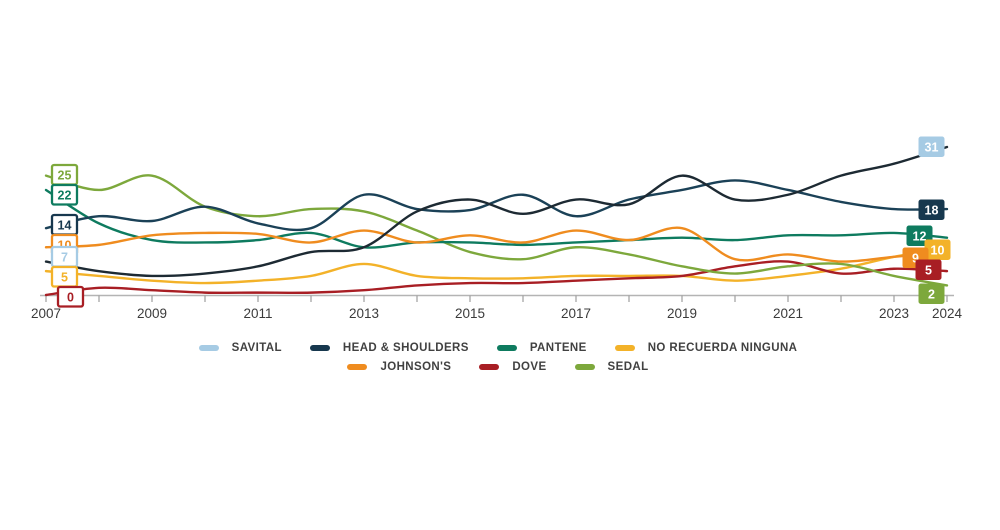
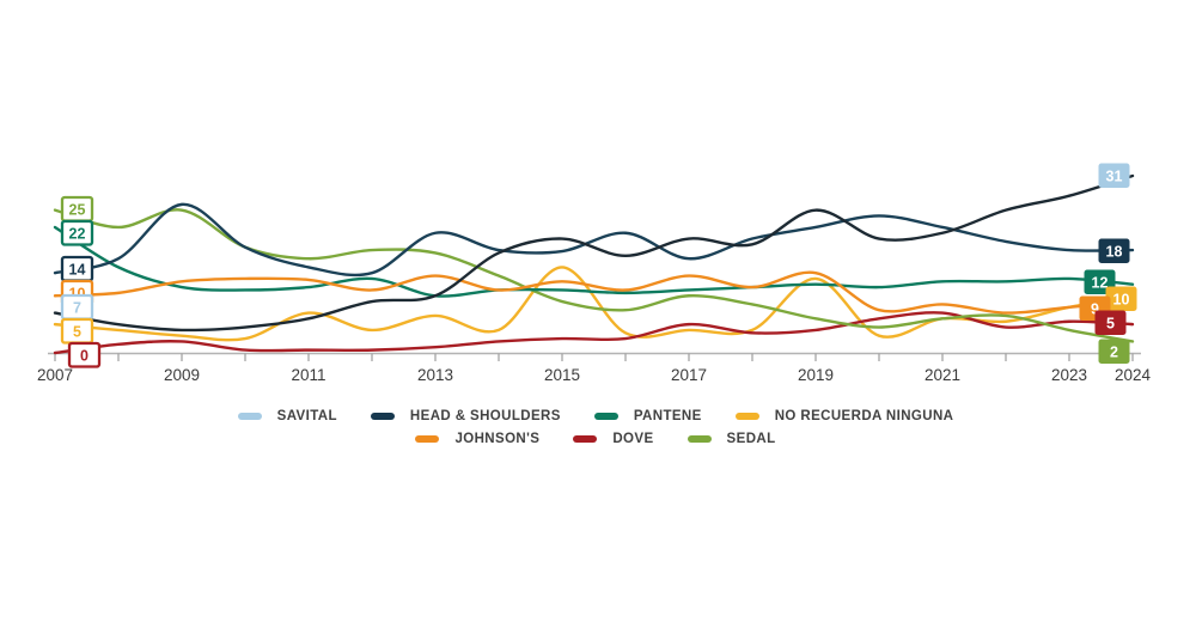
HEAD & SHOULDERS/2009: 16 -> 26
DOVE/2009: 1 -> 2
NO RECUERDA NINGUNA/2011: 3 -> 7
NO RECUERDA NINGUNA/2015: 4 -> 15
DOVE/2017: 3 -> 5
NO RECUERDA NINGUNA/2019: 4 -> 13
NO RECUERDA NINGUNA/2021: 4 -> 6
